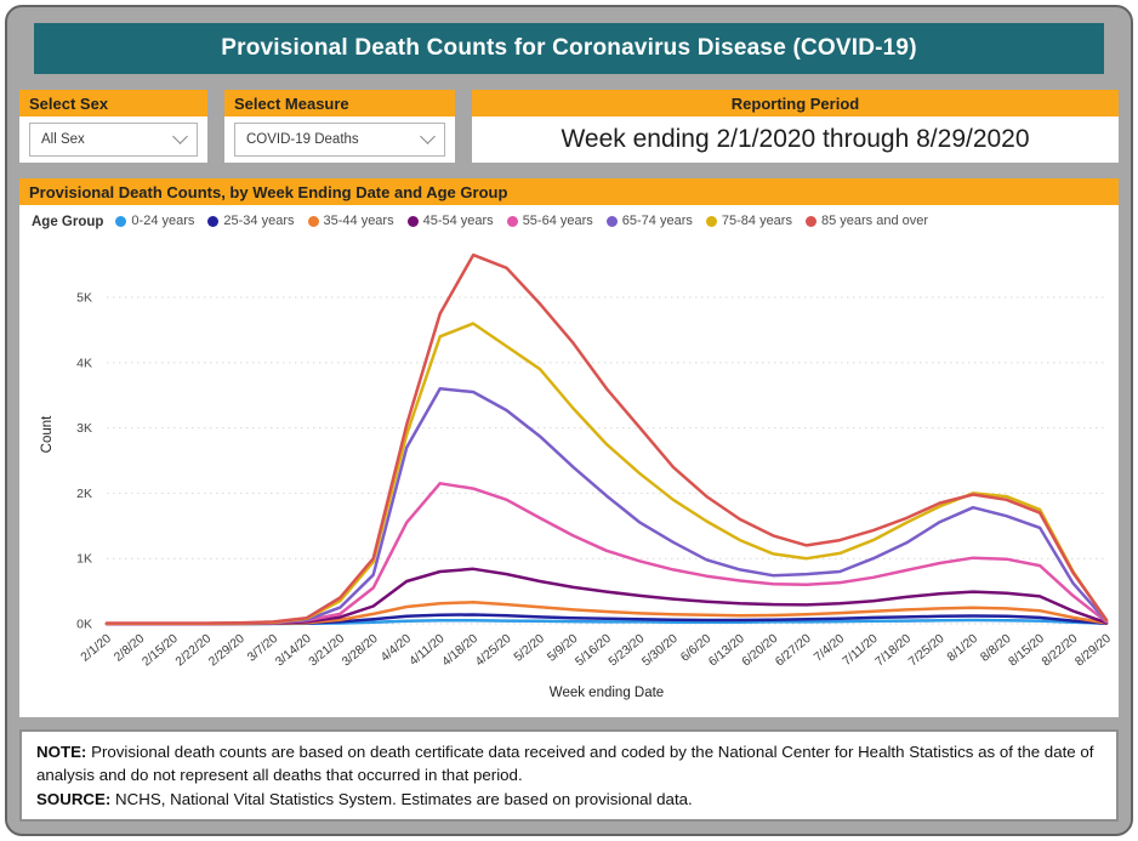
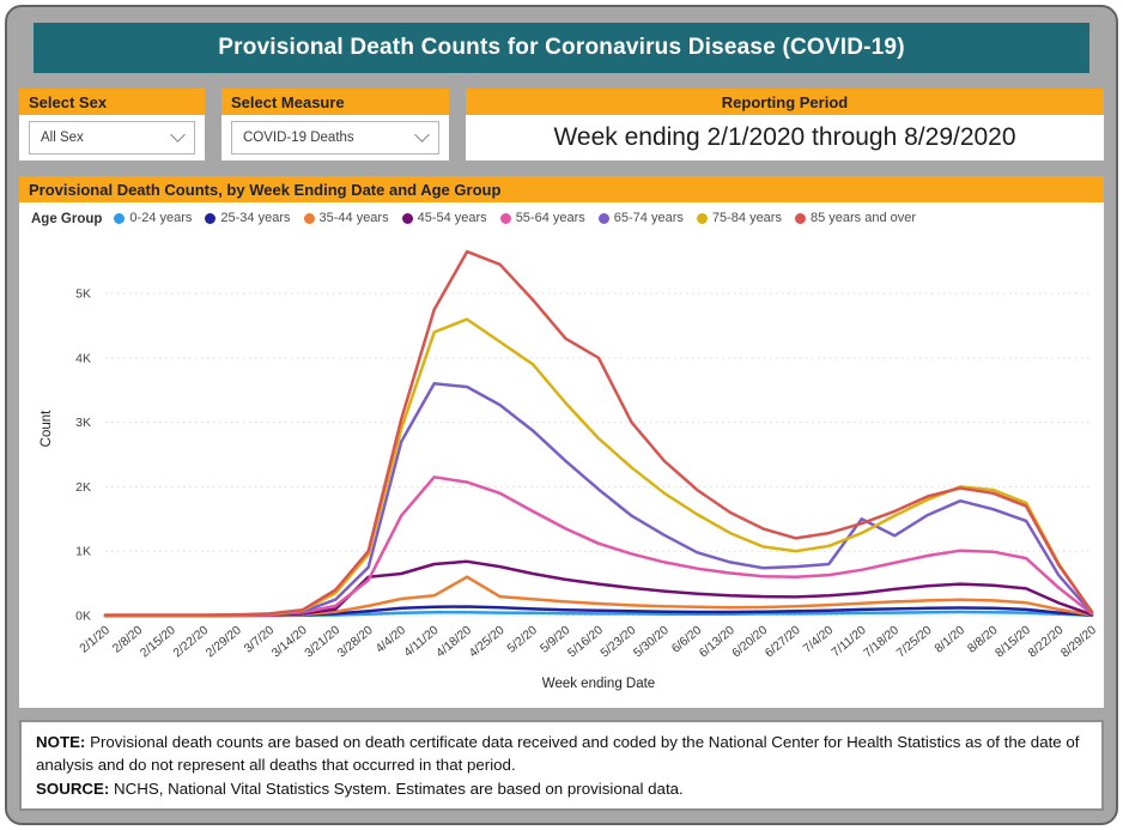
45-54 years/3/28/20: 0.3K -> 0.6K
35-44 years/4/18/20: 0.3K -> 0.6K
85 years and over/5/16/20: 3.6K -> 4.0K
65-74 years/7/11/20: 1.0K -> 1.5K
